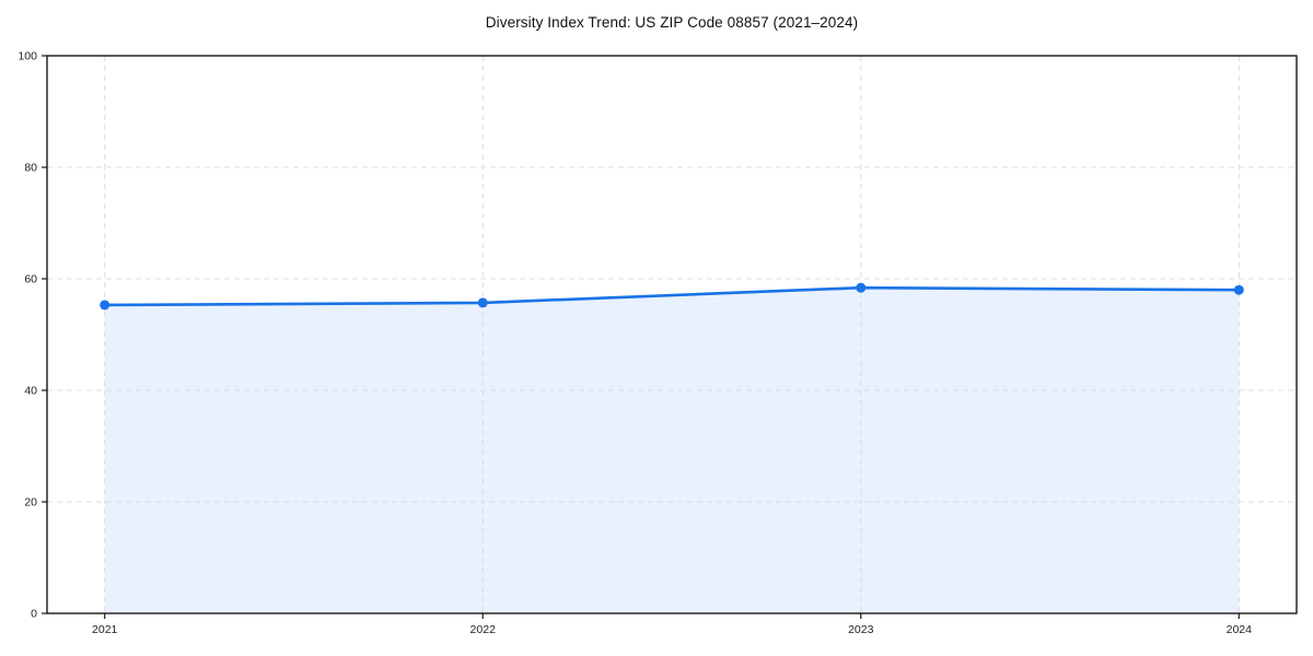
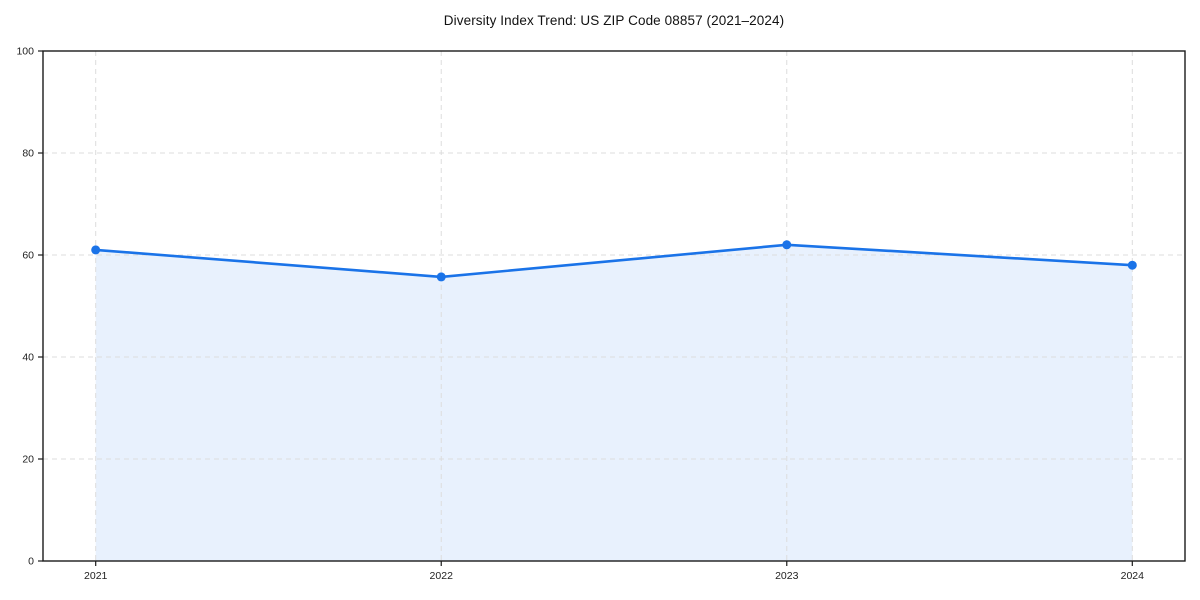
2021: 55 -> 61
2023: 58 -> 62
